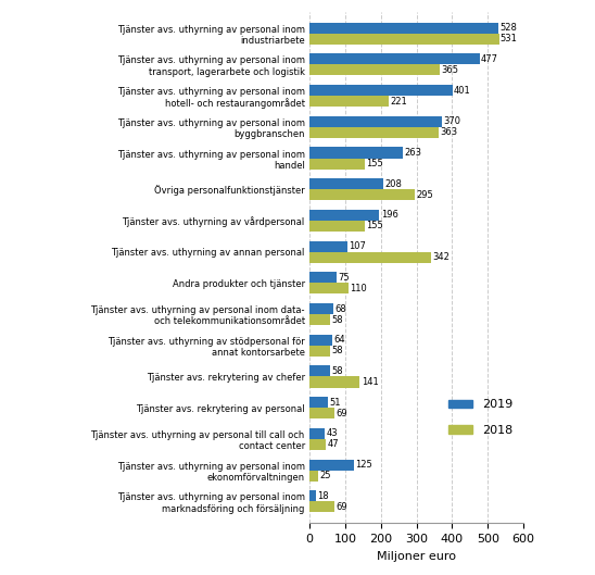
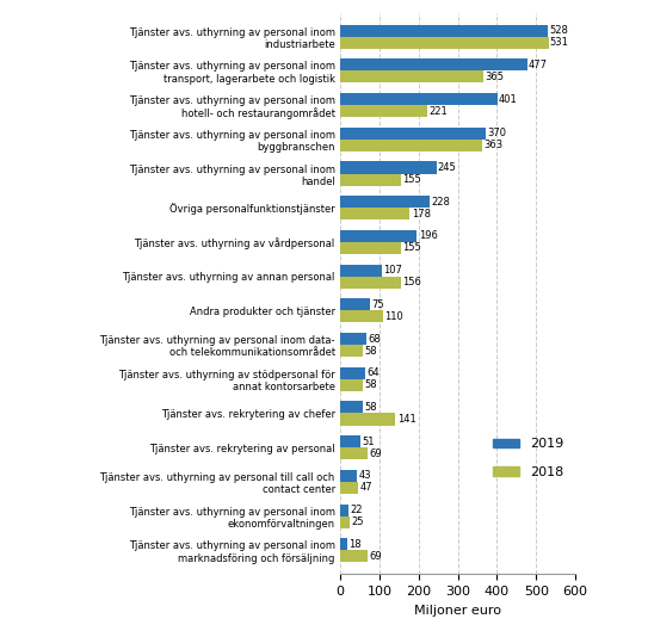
2019/Tjänster avs. uthyrning av personal inom handel: 263 -> 245
2019/Övriga personalfunktionstjänster: 208 -> 228
2018/Övriga personalfunktionstjänster: 295 -> 178
2018/Tjänster avs. uthyrning av annan personal: 342 -> 156
2019/Tjänster avs. uthyrning av personal inom ekonomförvaltningen: 125 -> 22
